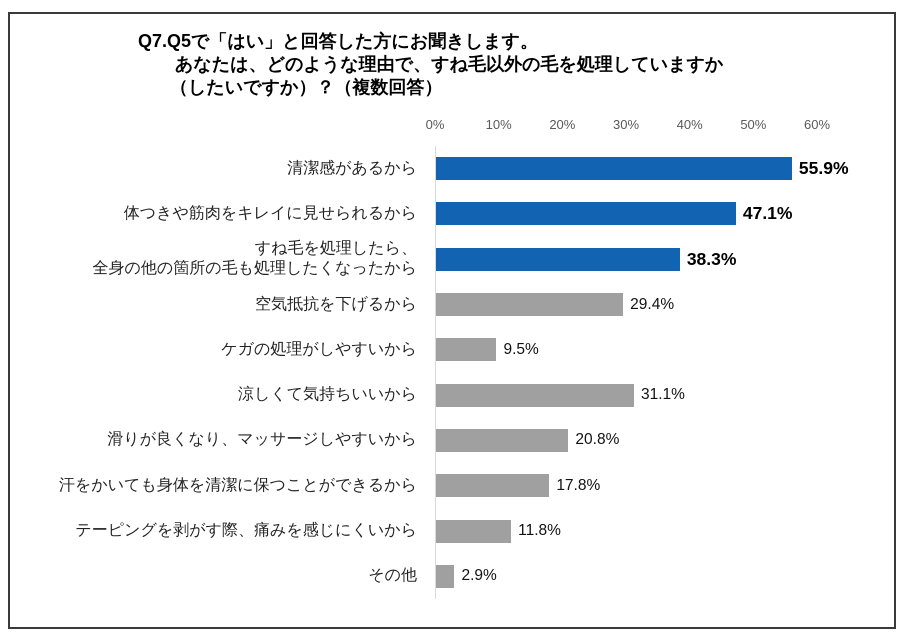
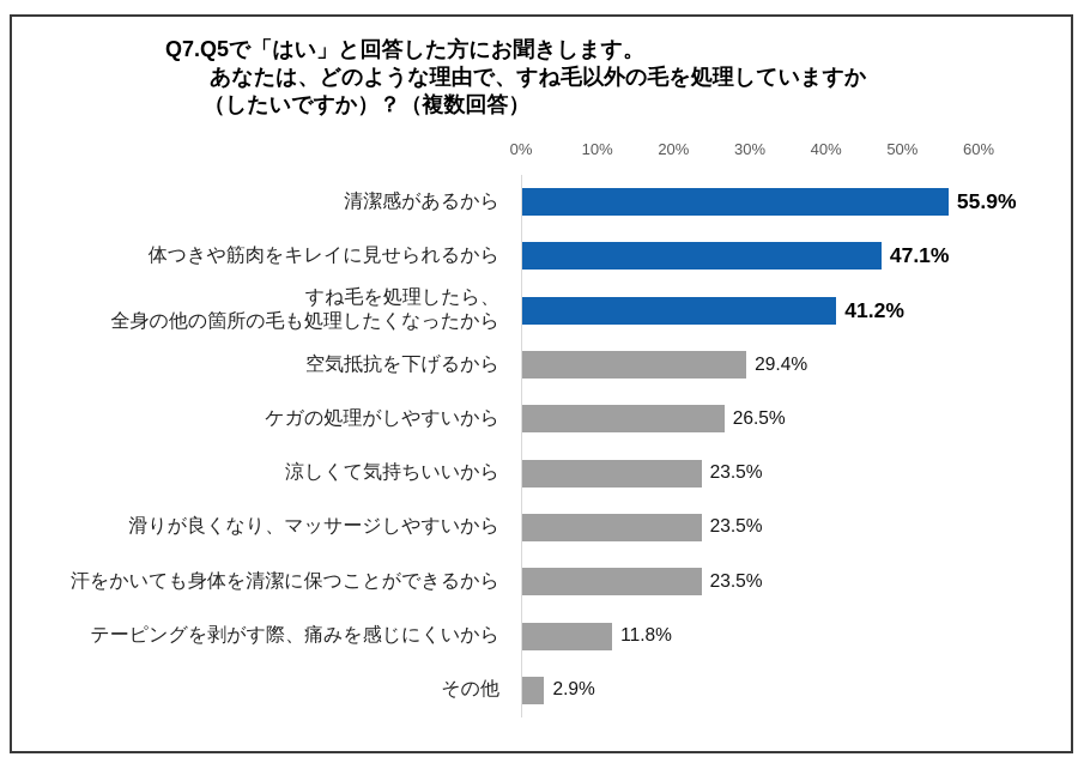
すね毛を処理したら、 全身の他の箇所の毛も処理したくなったから: 38.3% -> 41.2%
ケガの処理がしやすいから: 9.5% -> 26.5%
涼しくて気持ちいいから: 31.1% -> 23.5%
滑りが良くなり、マッサージしやすいから: 20.8% -> 23.5%
汗をかいても身体を清潔に保つことができるから: 17.8% -> 23.5%
